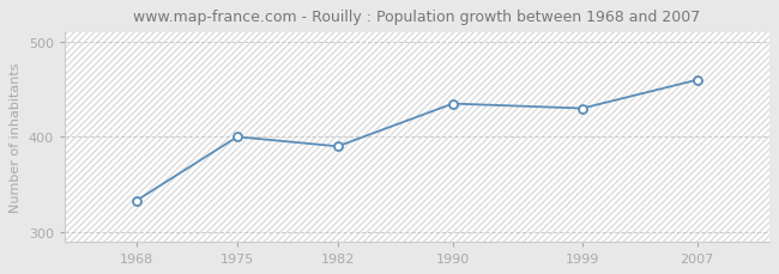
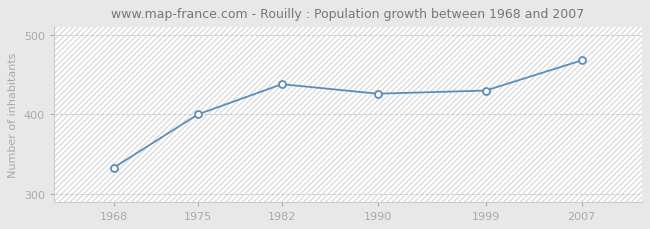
1982: 390 -> 438
1990: 435 -> 426
2007: 460 -> 468
